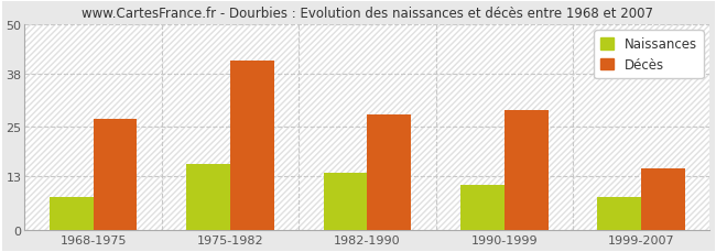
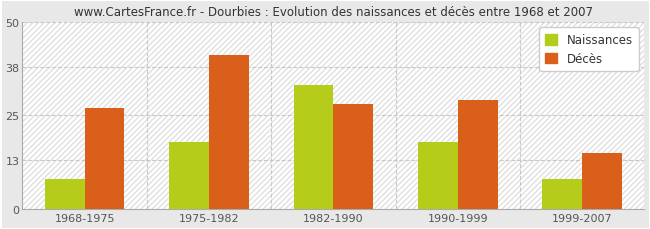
Naissances/1975-1982: 16 -> 18
Naissances/1982-1990: 14 -> 33
Naissances/1990-1999: 11 -> 18
